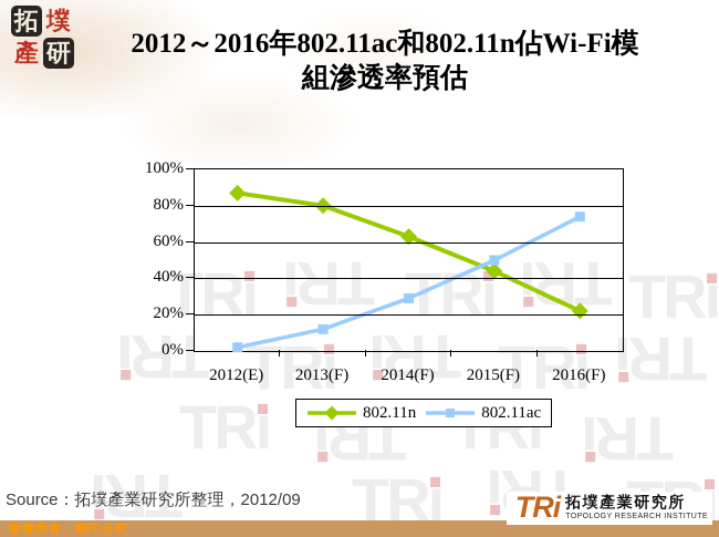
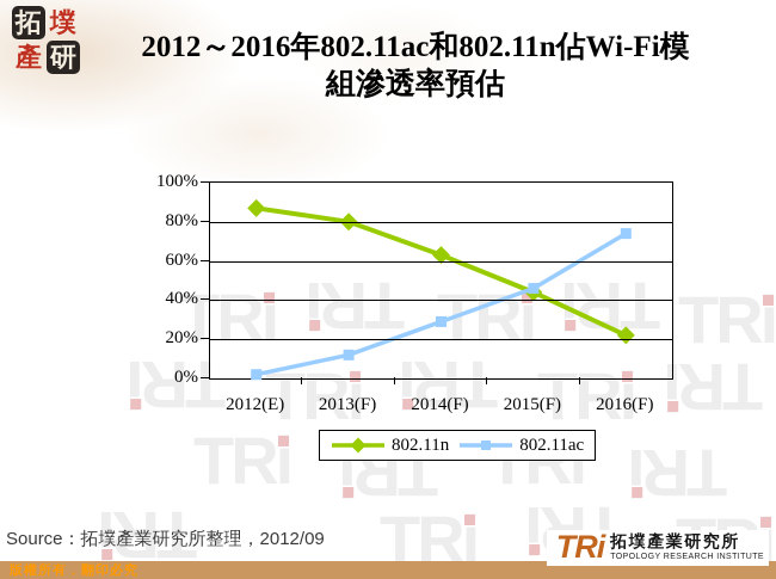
802.11ac/2015(F): 50% -> 46%
